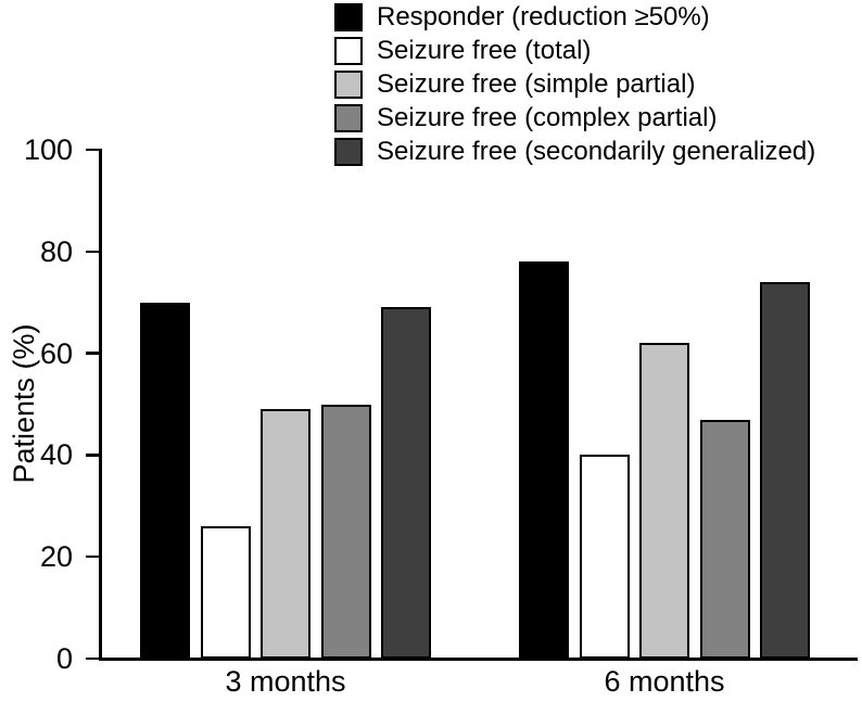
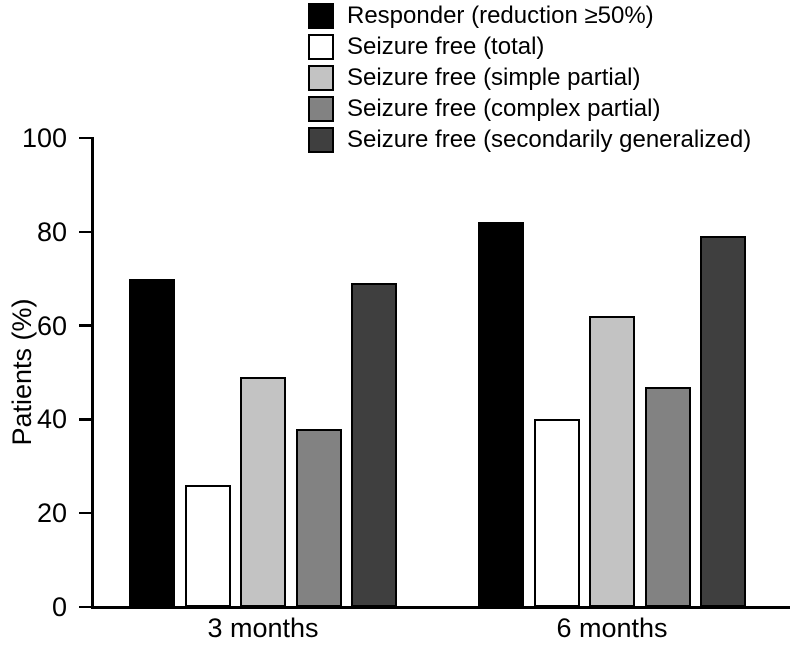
Seizure free (complex partial)/3 months: 50 -> 38
Responder (reduction ≥50%)/6 months: 78 -> 82
Seizure free (secondarily generalized)/6 months: 74 -> 79
